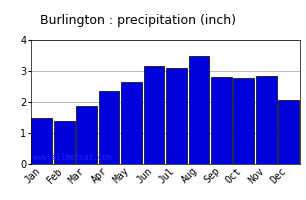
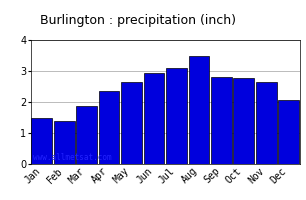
Jun: 3.15 -> 2.93
Nov: 2.85 -> 2.65
